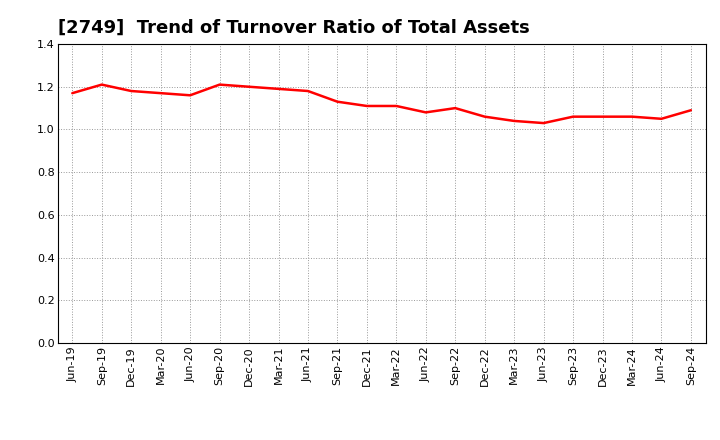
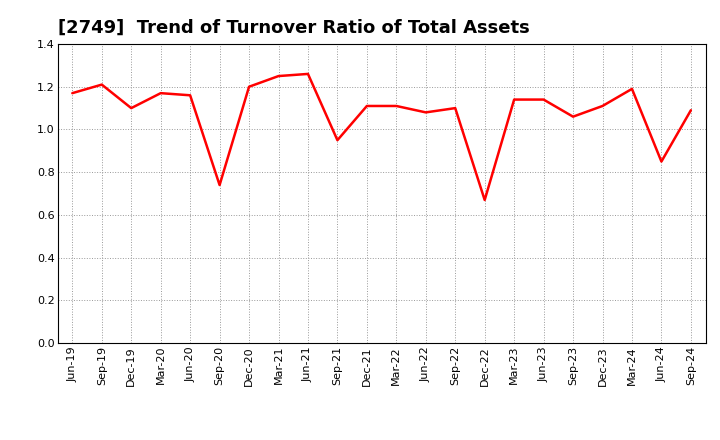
Dec-19: 1.18 -> 1.10
Sep-20: 1.21 -> 0.74
Mar-21: 1.19 -> 1.25
Jun-21: 1.18 -> 1.26
Sep-21: 1.13 -> 0.95
Dec-22: 1.06 -> 0.67
Mar-23: 1.04 -> 1.14
Jun-23: 1.03 -> 1.14
Dec-23: 1.06 -> 1.11
Mar-24: 1.06 -> 1.19
Jun-24: 1.05 -> 0.85
